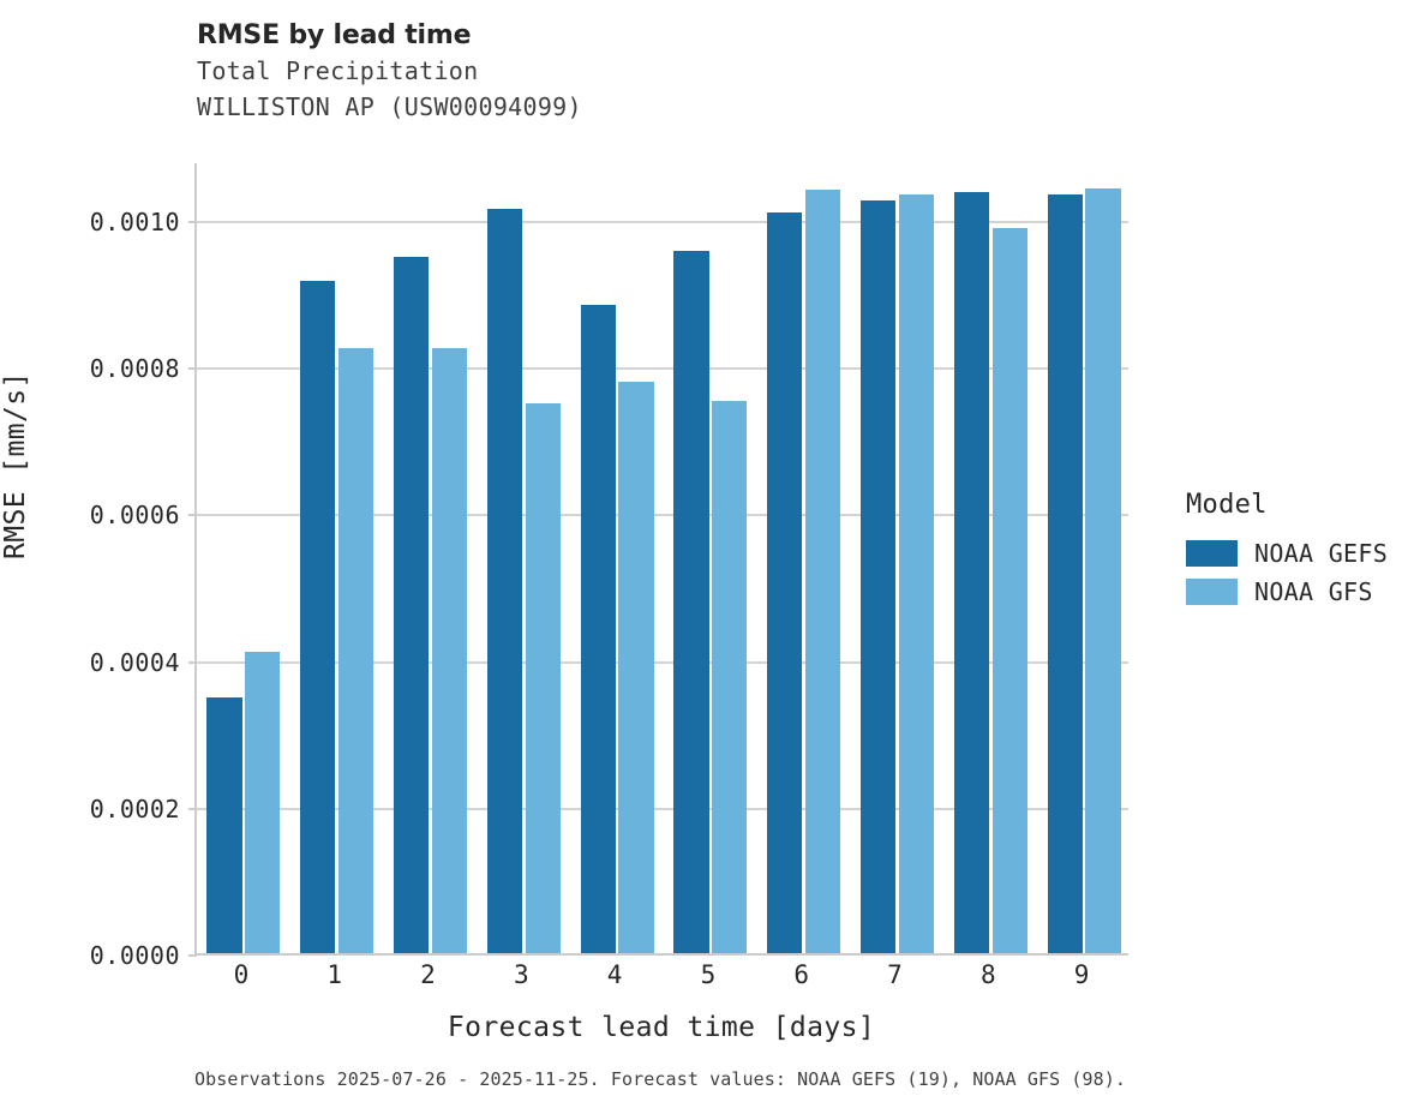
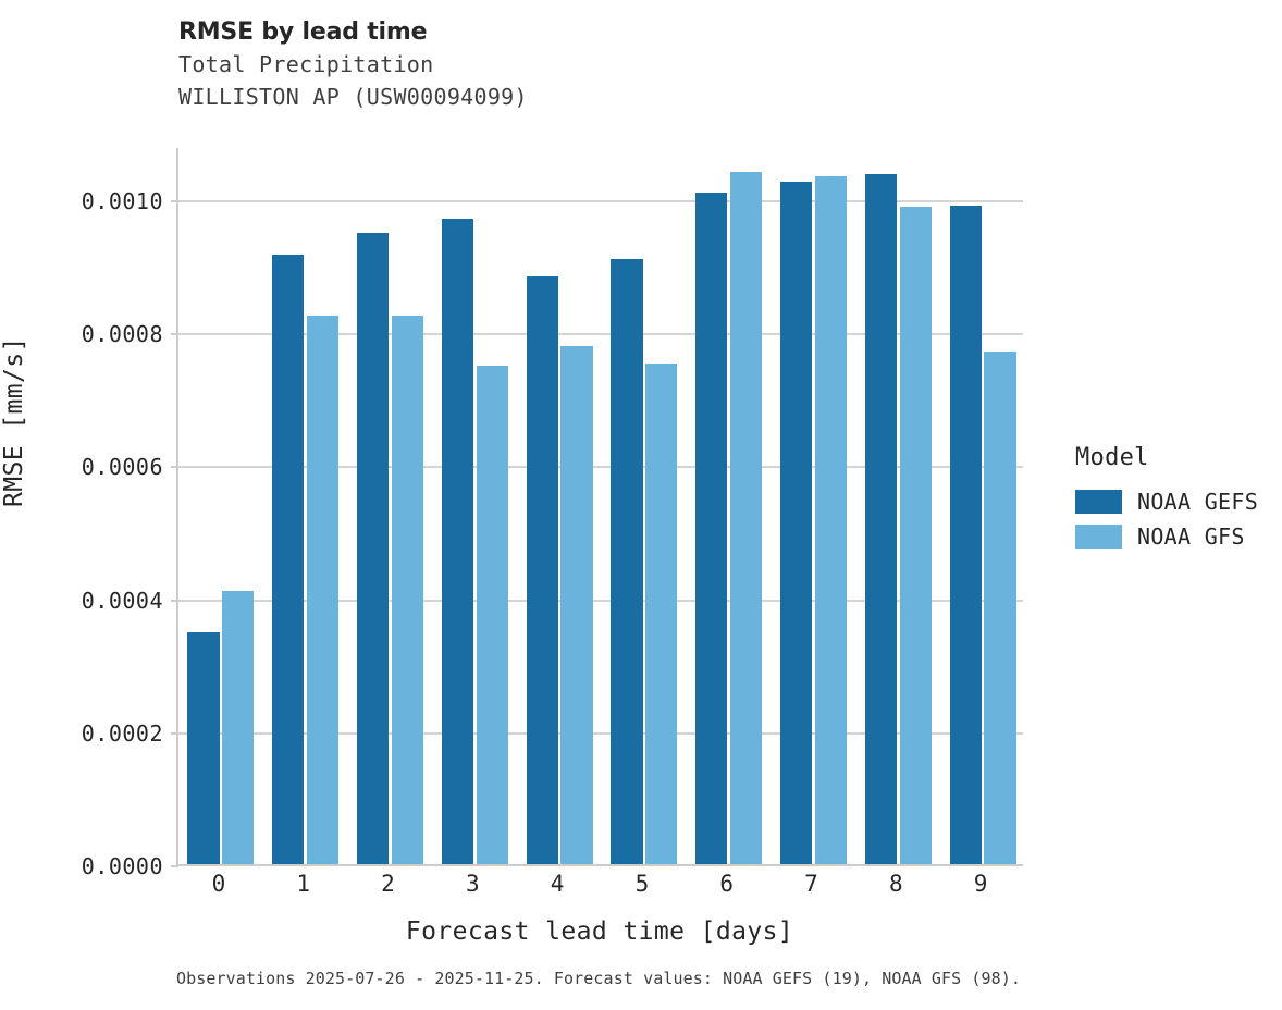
NOAA GEFS/3: 0.00101 -> 0.00097
NOAA GEFS/5: 0.00096 -> 0.00091
NOAA GEFS/9: 0.00103 -> 0.00099
NOAA GFS/9: 0.00104 -> 0.00077
